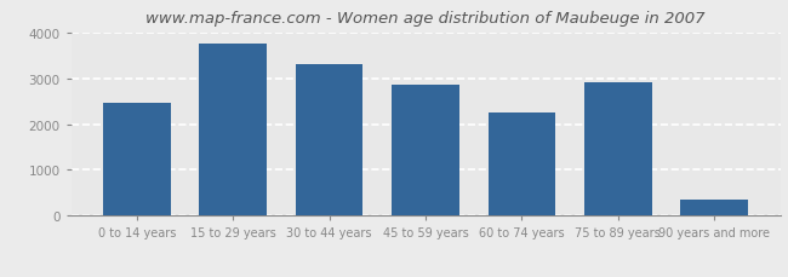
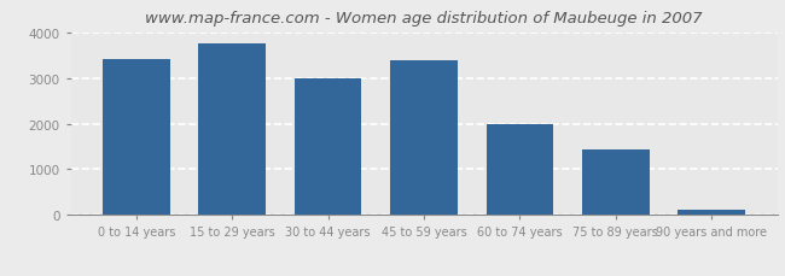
0 to 14 years: 2450 -> 3400
30 to 44 years: 3300 -> 2980
45 to 59 years: 2850 -> 3380
60 to 74 years: 2250 -> 2000
75 to 89 years: 2900 -> 1420
90 years and more: 350 -> 120
